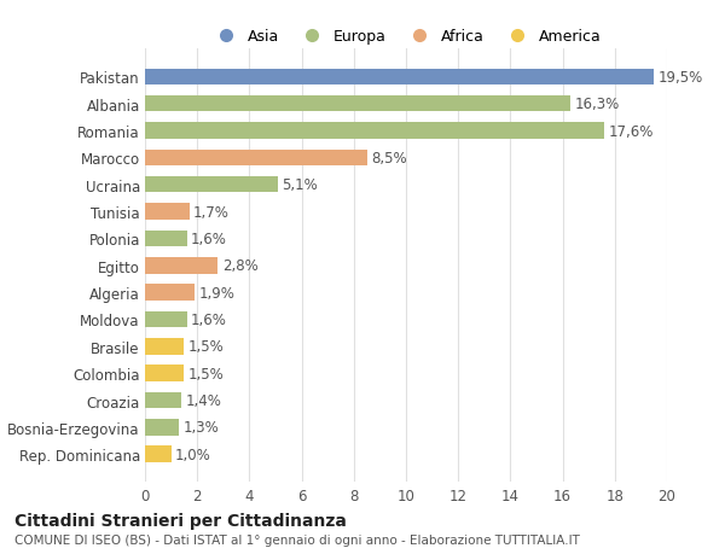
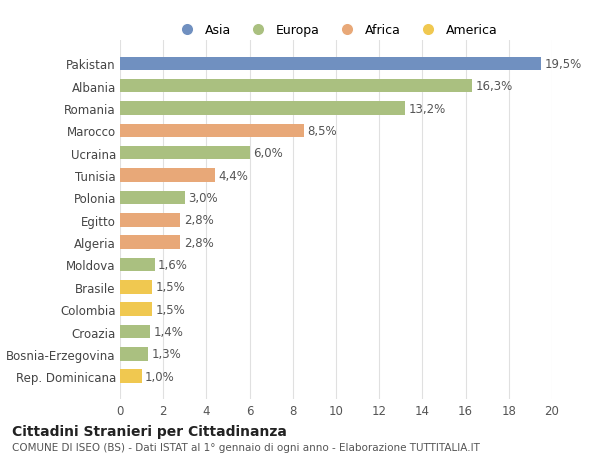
Romania: 17,6% -> 13,2%
Ucraina: 5,1% -> 6,0%
Tunisia: 1,7% -> 4,4%
Polonia: 1,6% -> 3,0%
Algeria: 1,9% -> 2,8%
